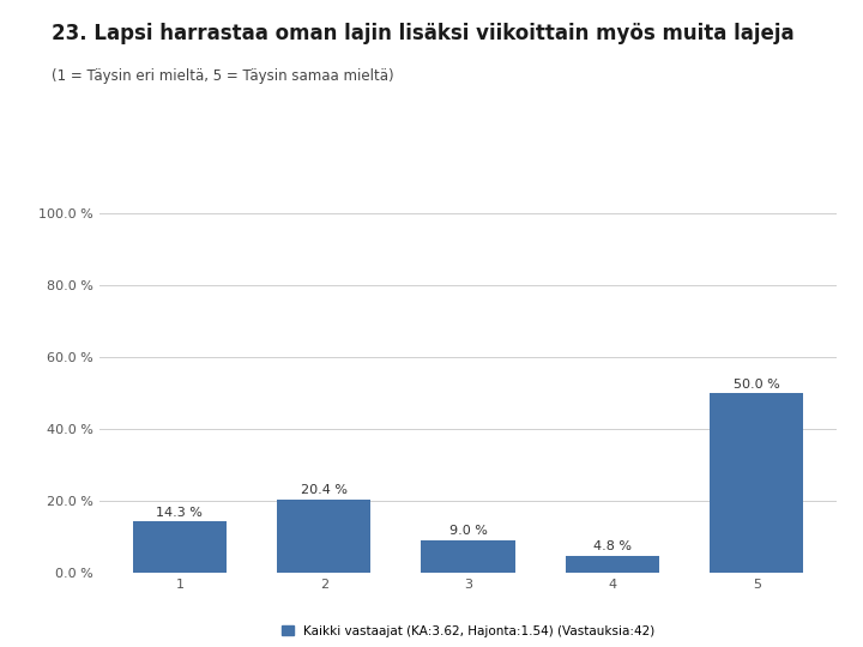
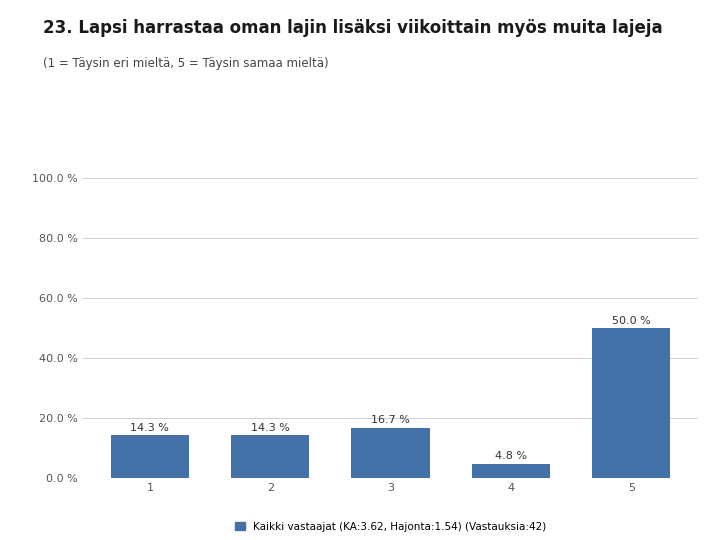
2: 20.4 -> 14.3
3: 9.0 -> 16.7
